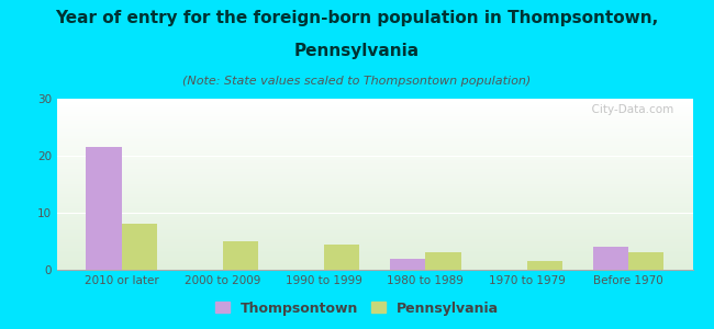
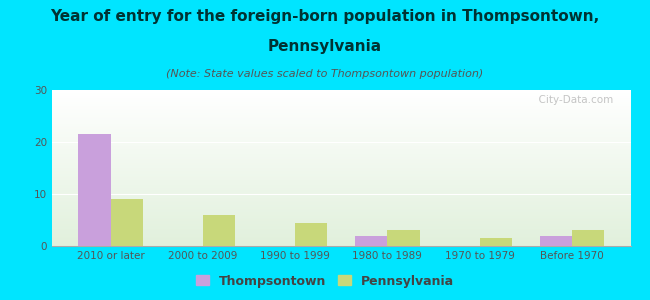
Pennsylvania/2010 or later: 8.0 -> 9.0
Pennsylvania/2000 to 2009: 5.0 -> 6.0
Thompsontown/Before 1970: 4.0 -> 2.0
